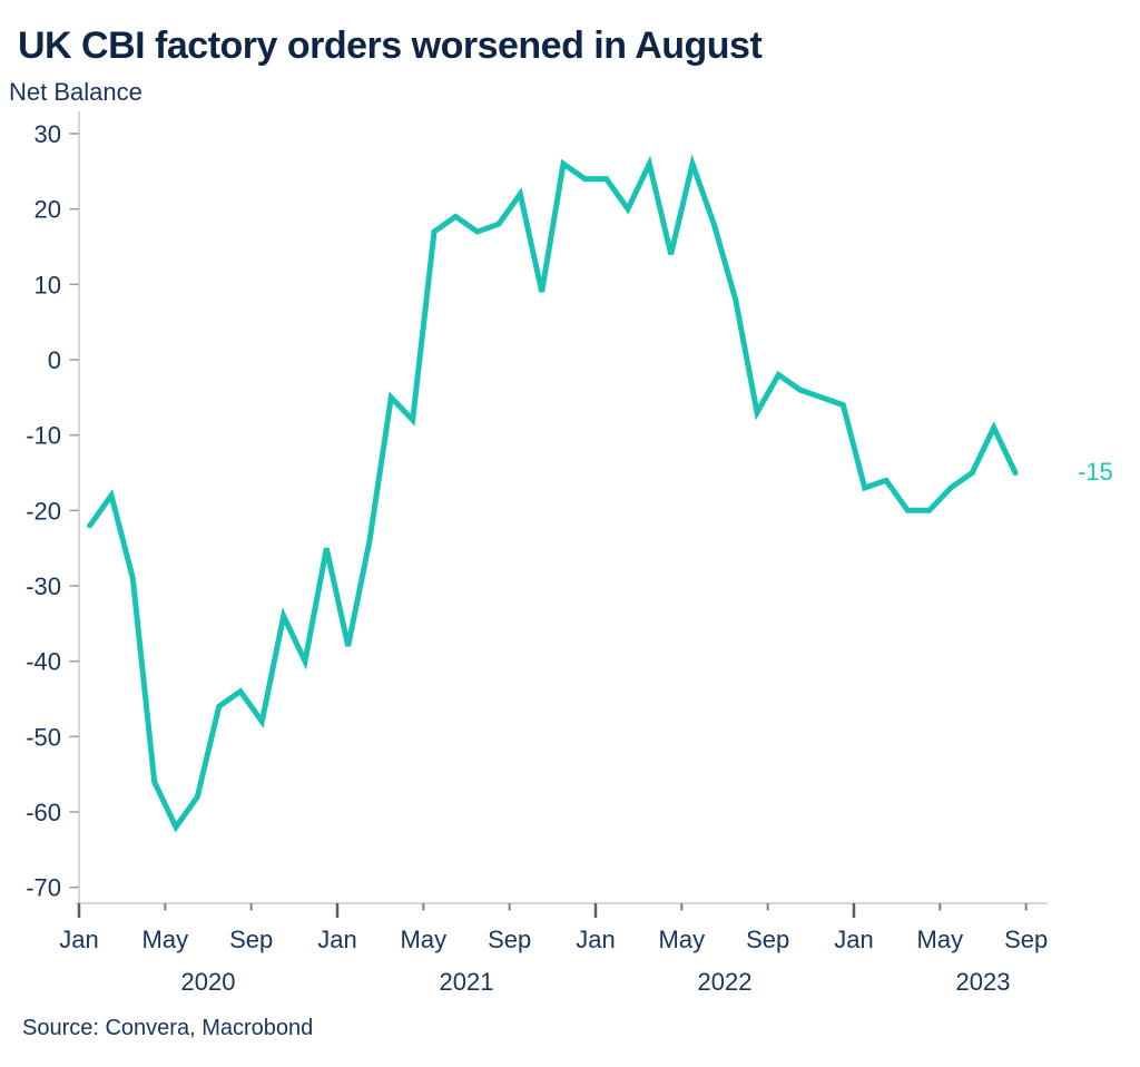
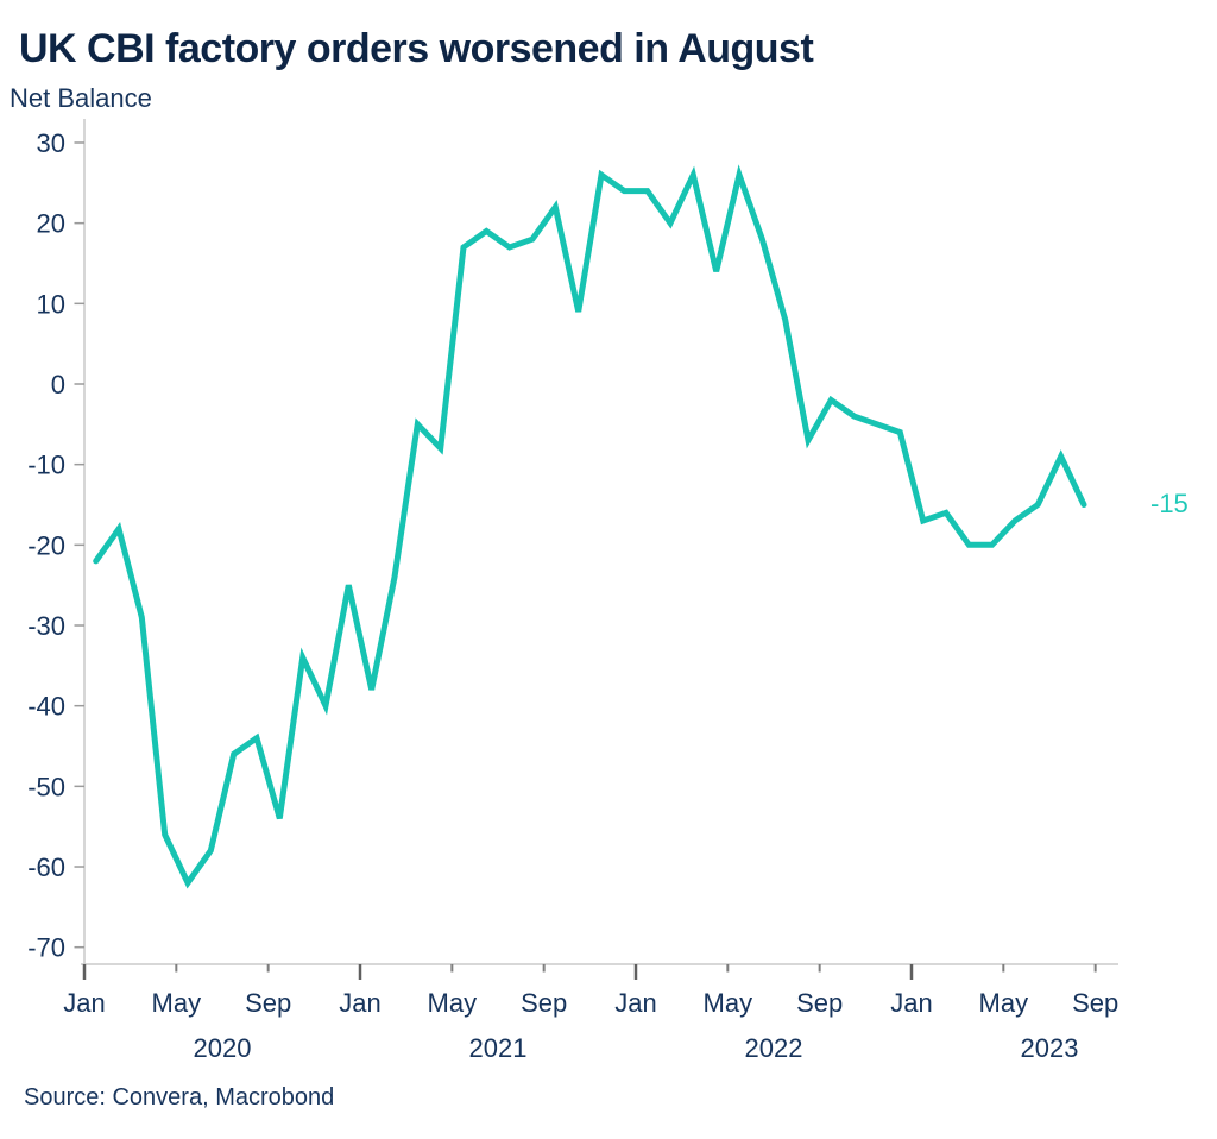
Sep 2020: -48 -> -54
